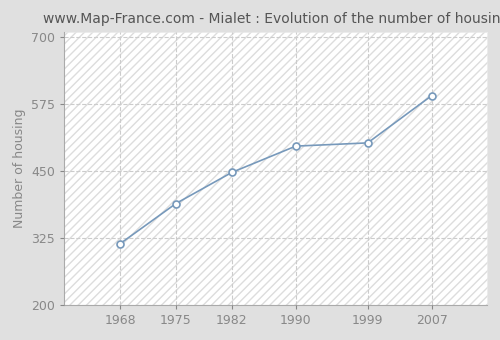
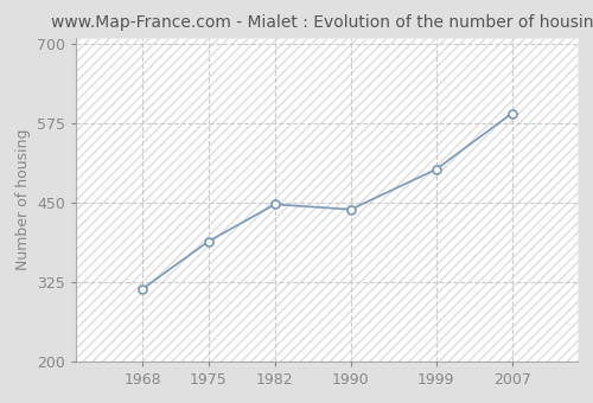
1990: 497 -> 440
